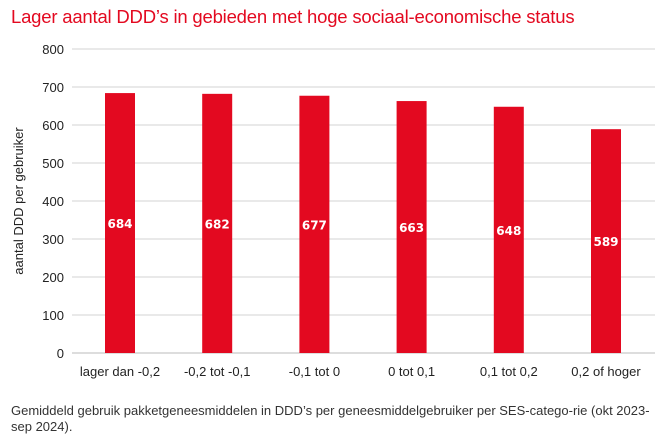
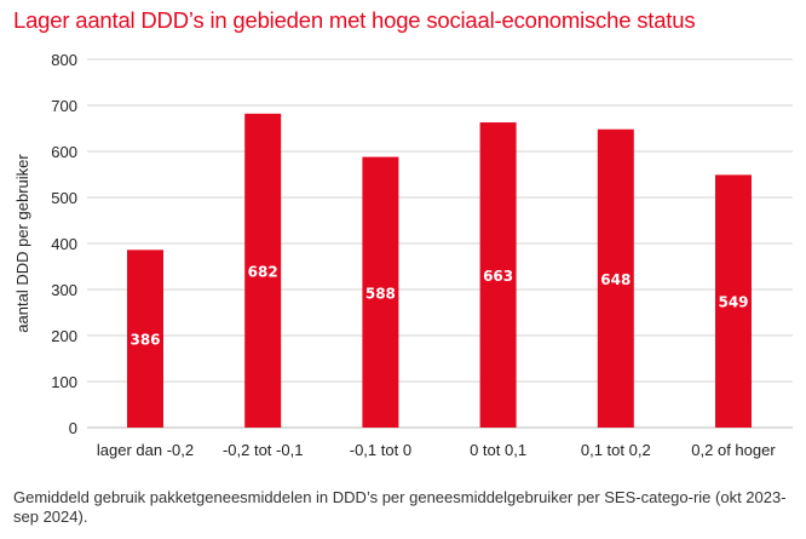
lager dan -0,2: 684 -> 386
-0,1 tot 0: 677 -> 588
0,2 of hoger: 589 -> 549
